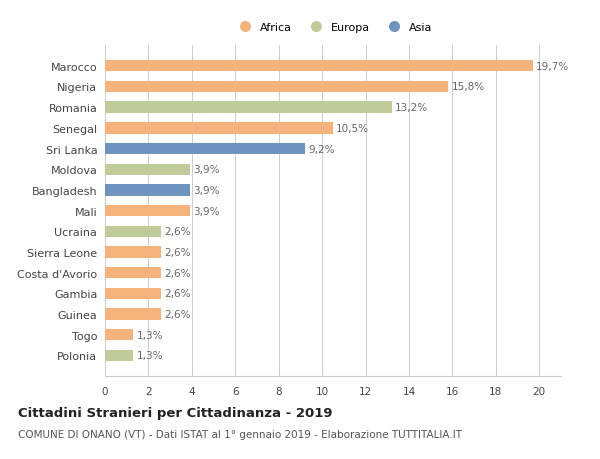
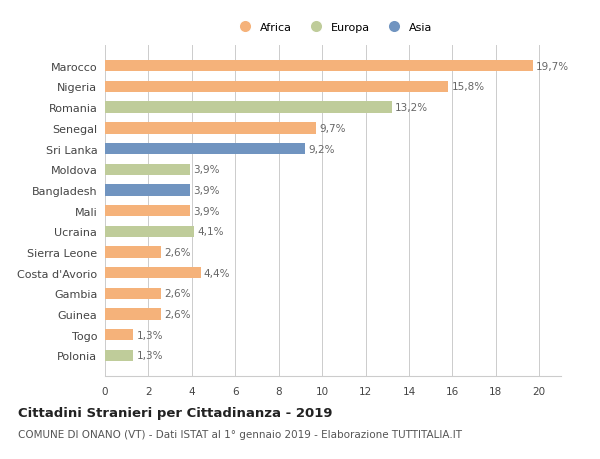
Senegal: 10,5% -> 9,7%
Ucraina: 2,6% -> 4,1%
Costa d'Avorio: 2,6% -> 4,4%
